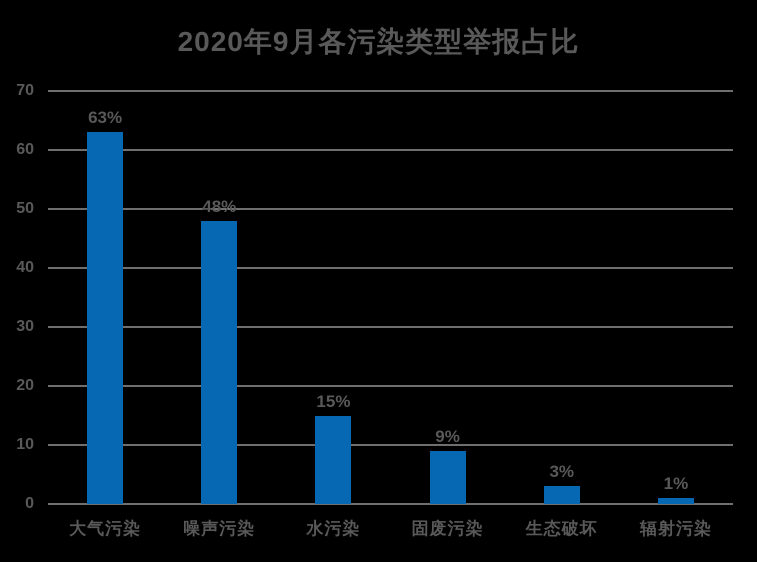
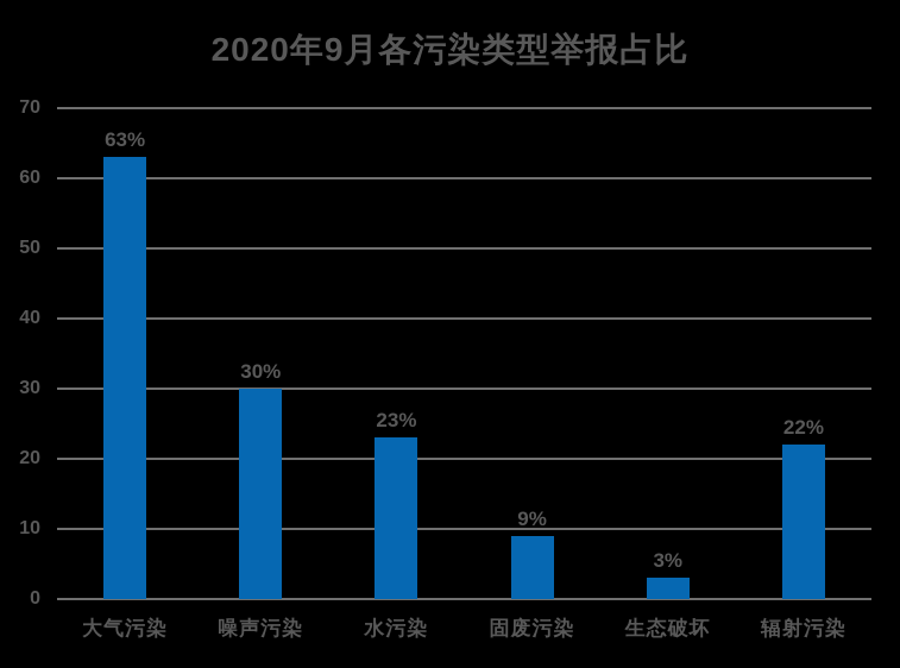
噪声污染: 48% -> 30%
水污染: 15% -> 23%
辐射污染: 1% -> 22%
